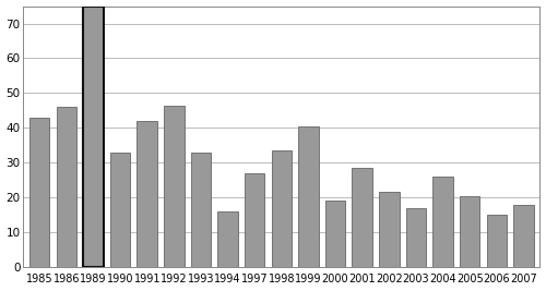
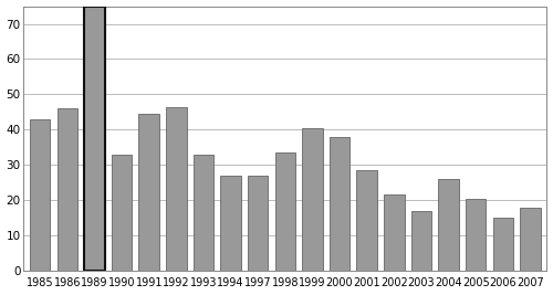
1991: 42.0 -> 44.5
1994: 16.0 -> 27.0
2000: 19.0 -> 38.0
